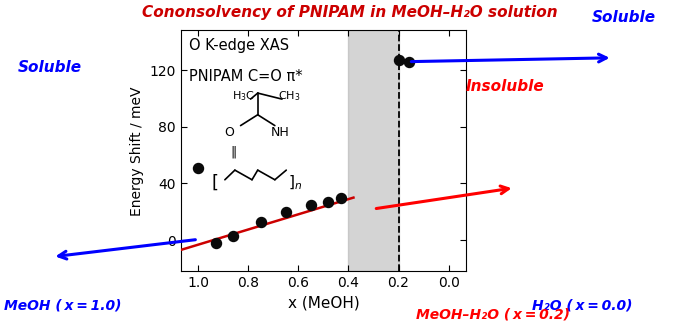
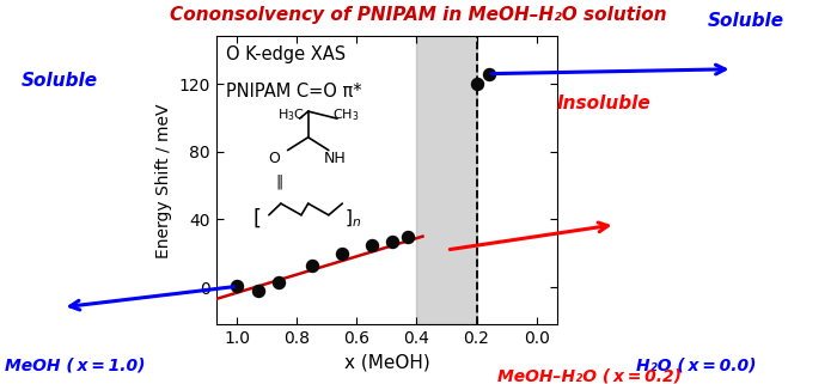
1.0: 51 -> 0
0.2: 127 -> 120
